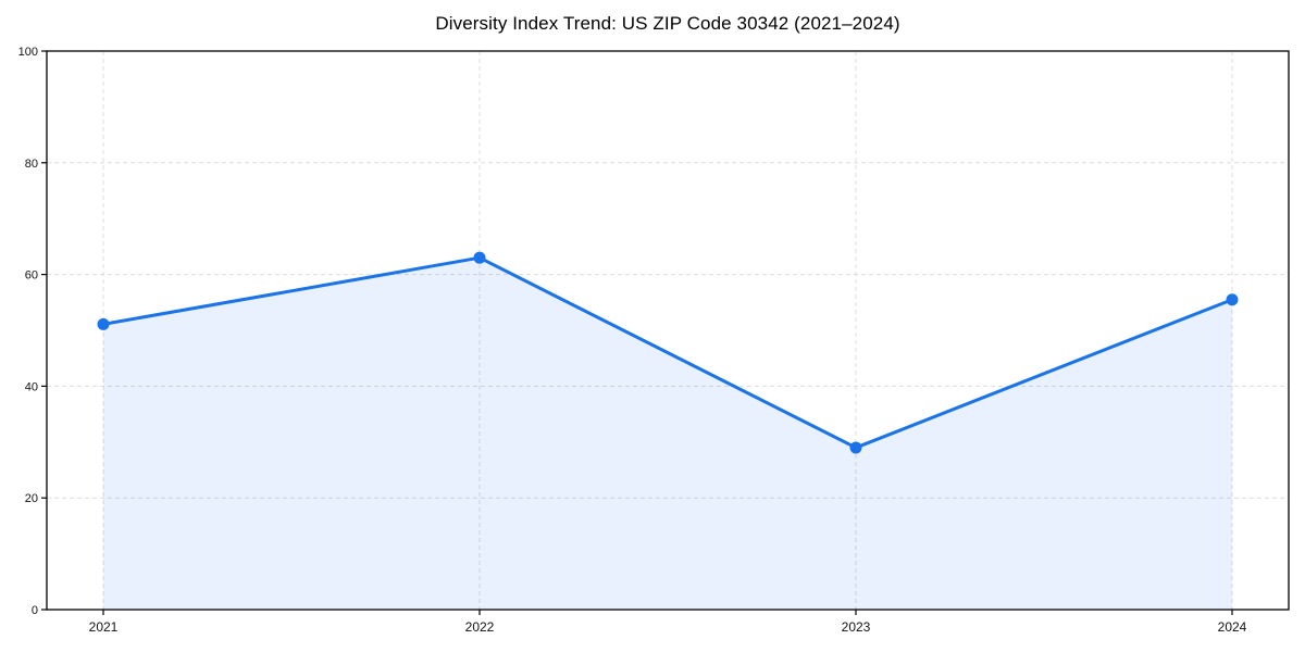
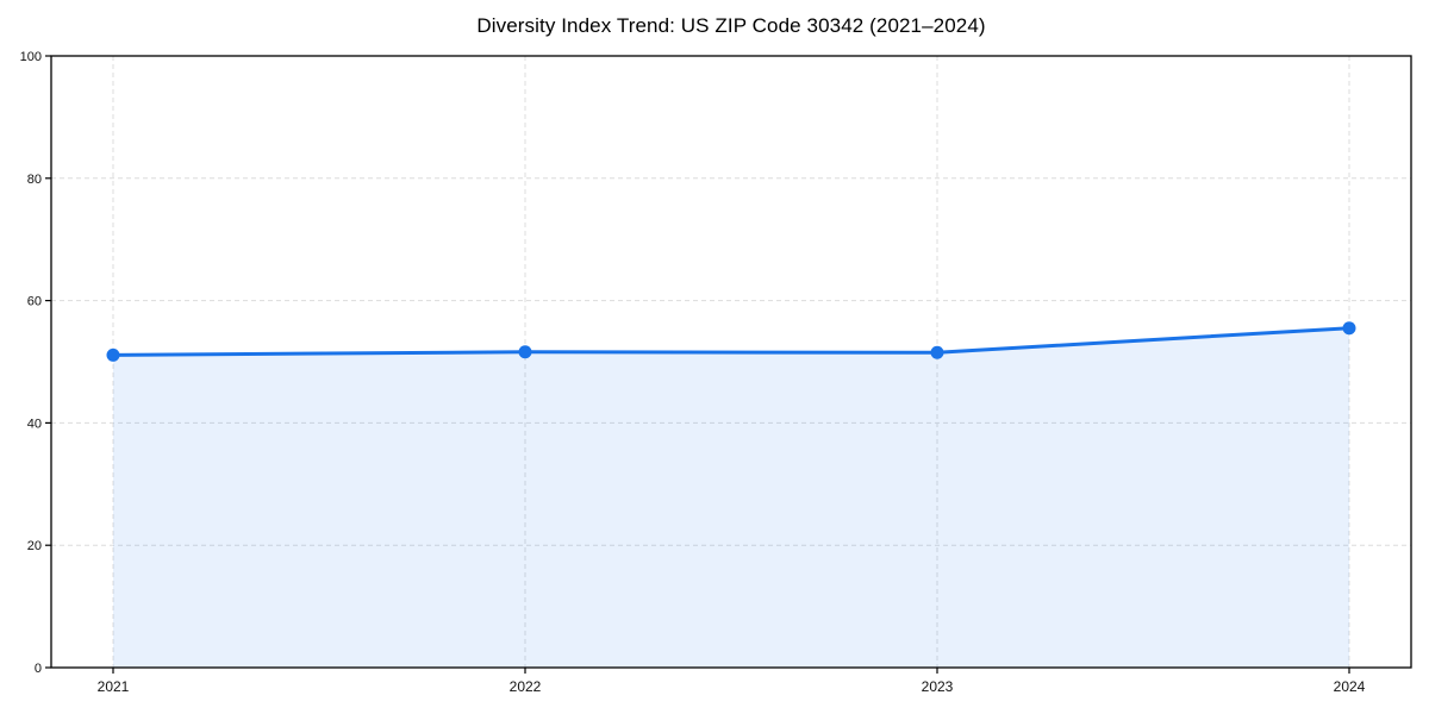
2022: 63 -> 52
2023: 29 -> 52
